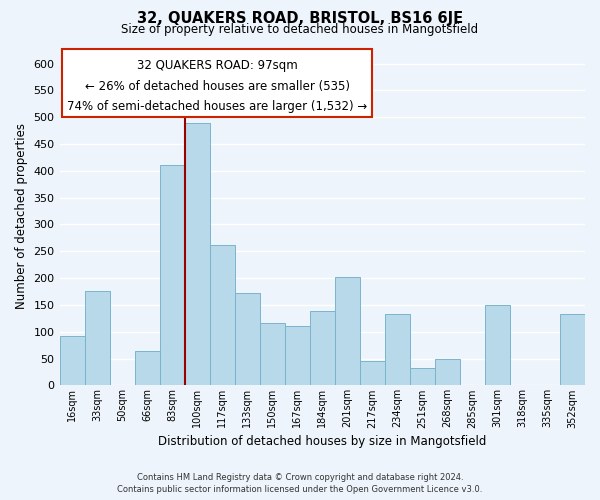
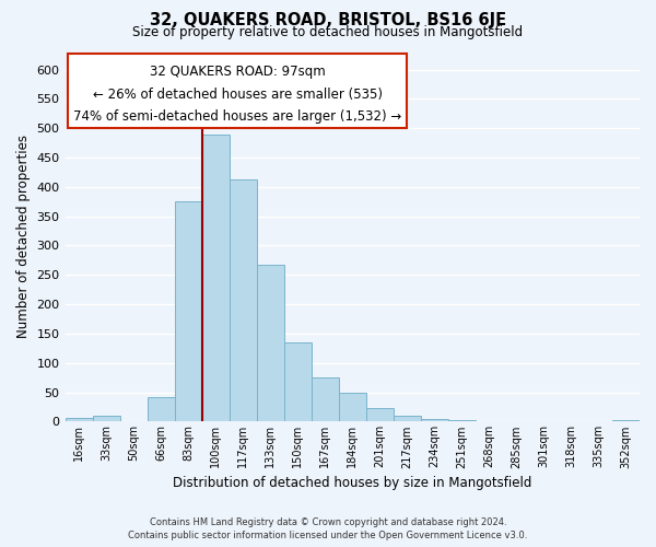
16sqm: 92 -> 7
33sqm: 176 -> 10
66sqm: 64 -> 42
83sqm: 410 -> 375
117sqm: 262 -> 412
133sqm: 172 -> 268
150sqm: 116 -> 135
167sqm: 110 -> 75
184sqm: 138 -> 50
201sqm: 202 -> 24
217sqm: 46 -> 10
234sqm: 134 -> 5
251sqm: 32 -> 2
268sqm: 50 -> 1
301sqm: 150 -> 1
352sqm: 134 -> 3
